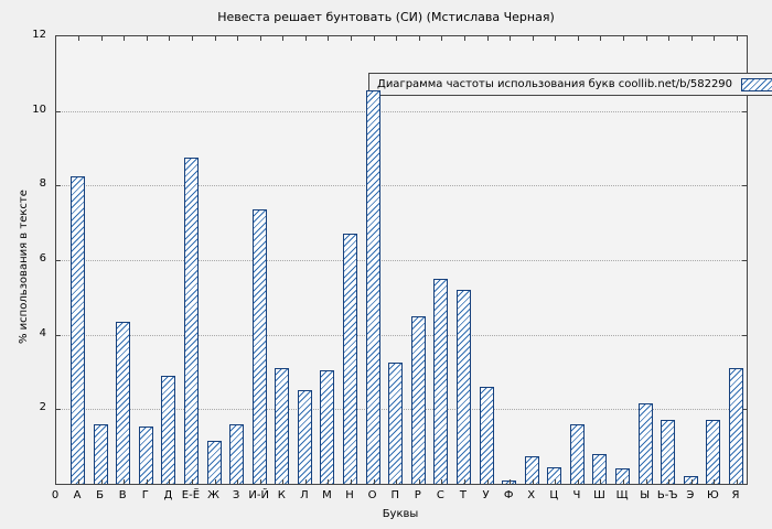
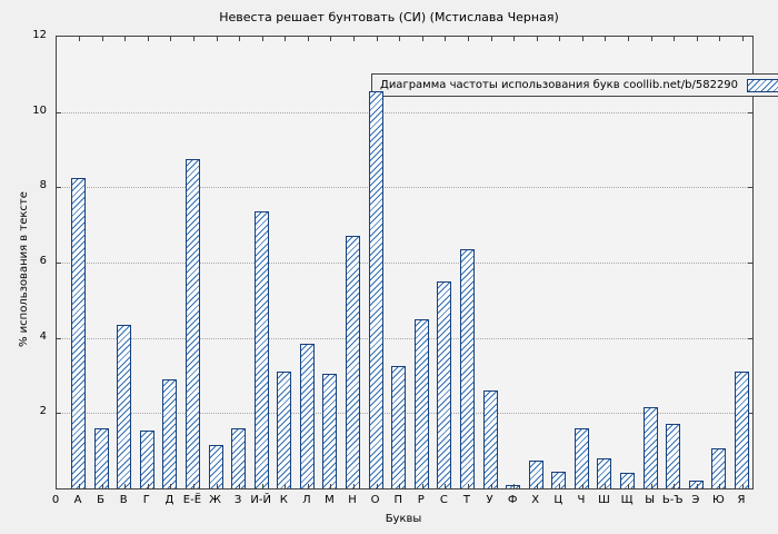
Л: 2.5 -> 3.9
Т: 5.2 -> 6.3
Ю: 1.7 -> 1.1
